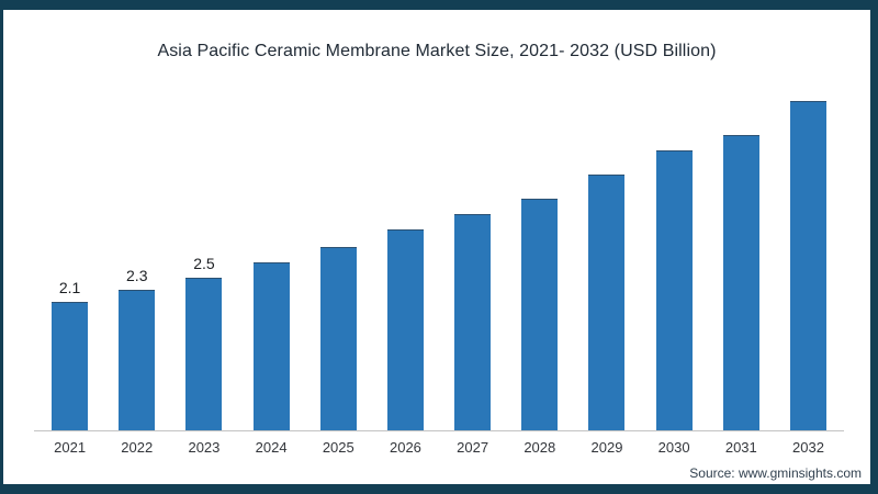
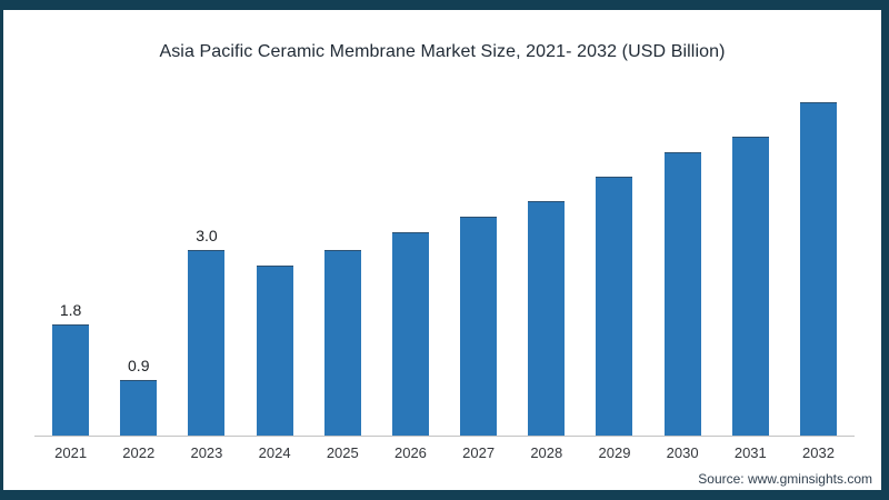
2021: 2.1 -> 1.8
2022: 2.3 -> 0.9
2023: 2.5 -> 3.0
